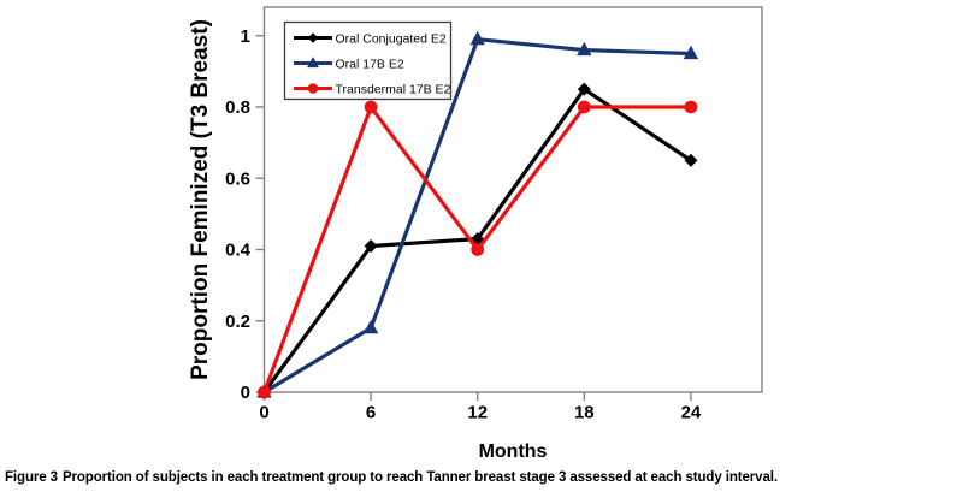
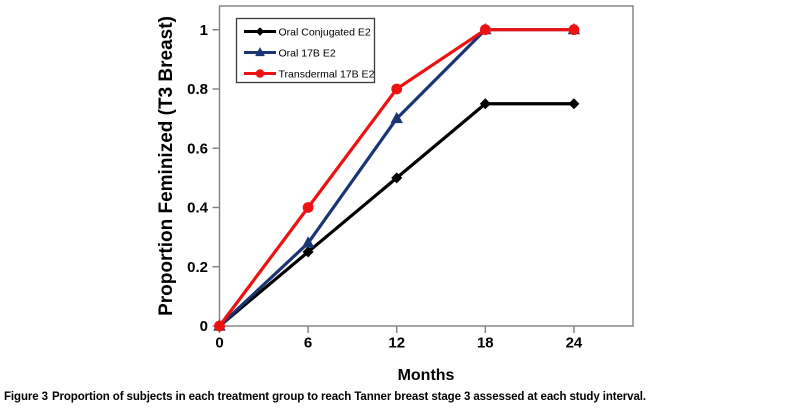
Oral Conjugated E2/6: 0.41 -> 0.25
Oral 17B E2/6: 0.18 -> 0.28
Transdermal 17B E2/6: 0.8 -> 0.4
Oral Conjugated E2/12: 0.43 -> 0.50
Oral 17B E2/12: 0.99 -> 0.70
Transdermal 17B E2/12: 0.4 -> 0.8
Oral Conjugated E2/18: 0.85 -> 0.75
Oral 17B E2/18: 0.96 -> 1.00
Transdermal 17B E2/18: 0.8 -> 1.0
Oral Conjugated E2/24: 0.65 -> 0.75
Oral 17B E2/24: 0.95 -> 1.00
Transdermal 17B E2/24: 0.8 -> 1.0
